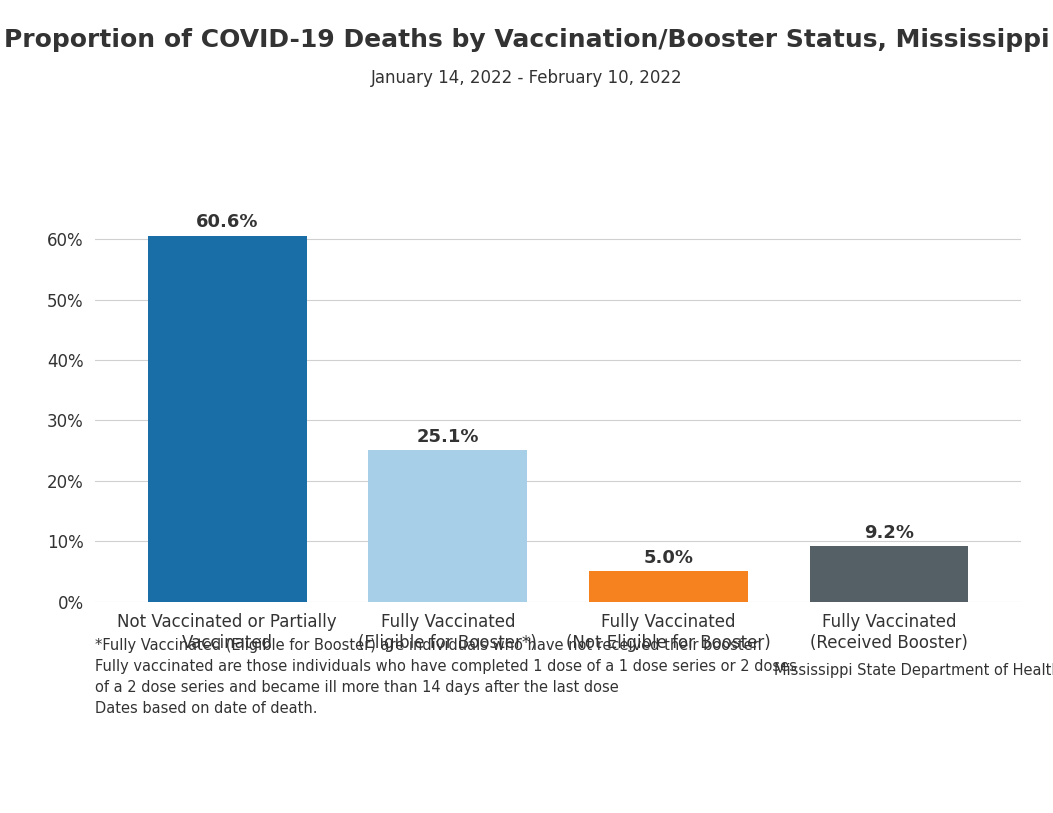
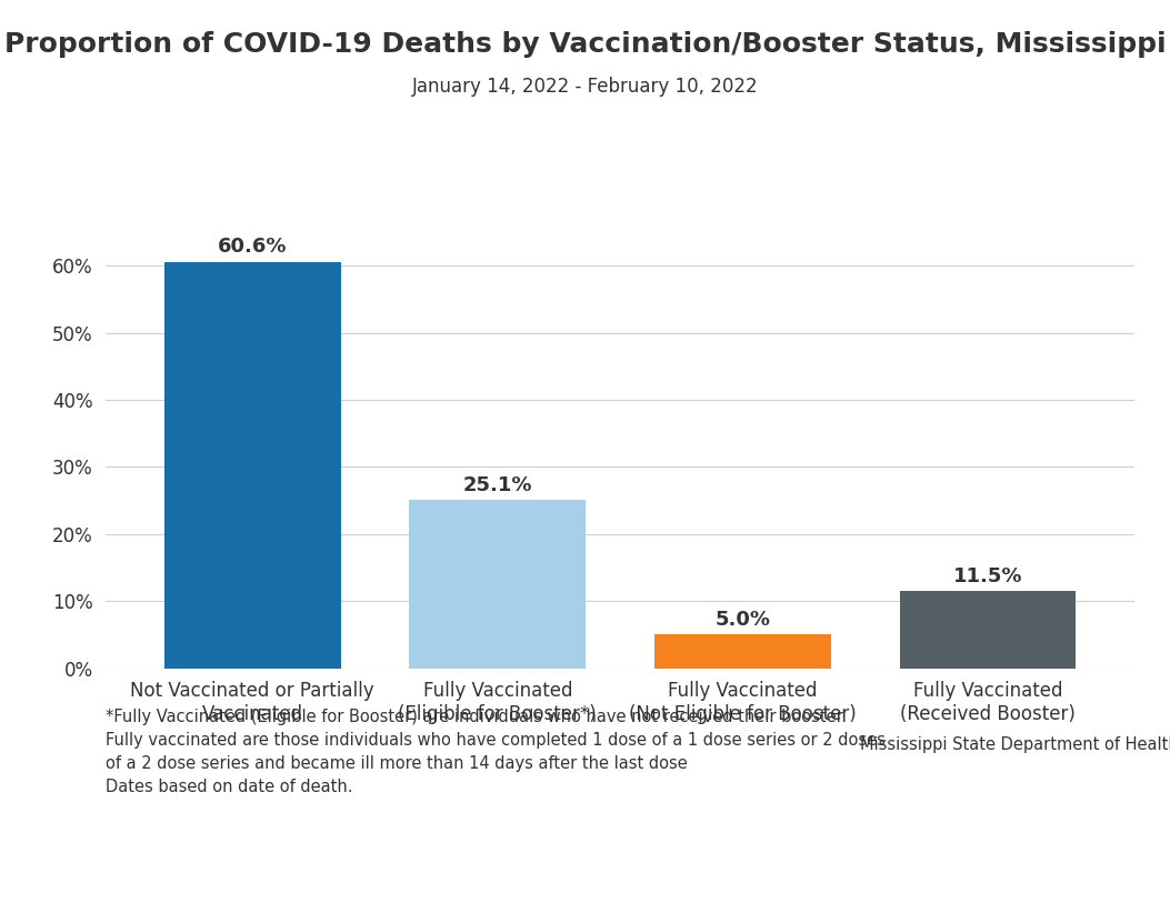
Fully Vaccinated (Received Booster): 9.2% -> 11.5%
